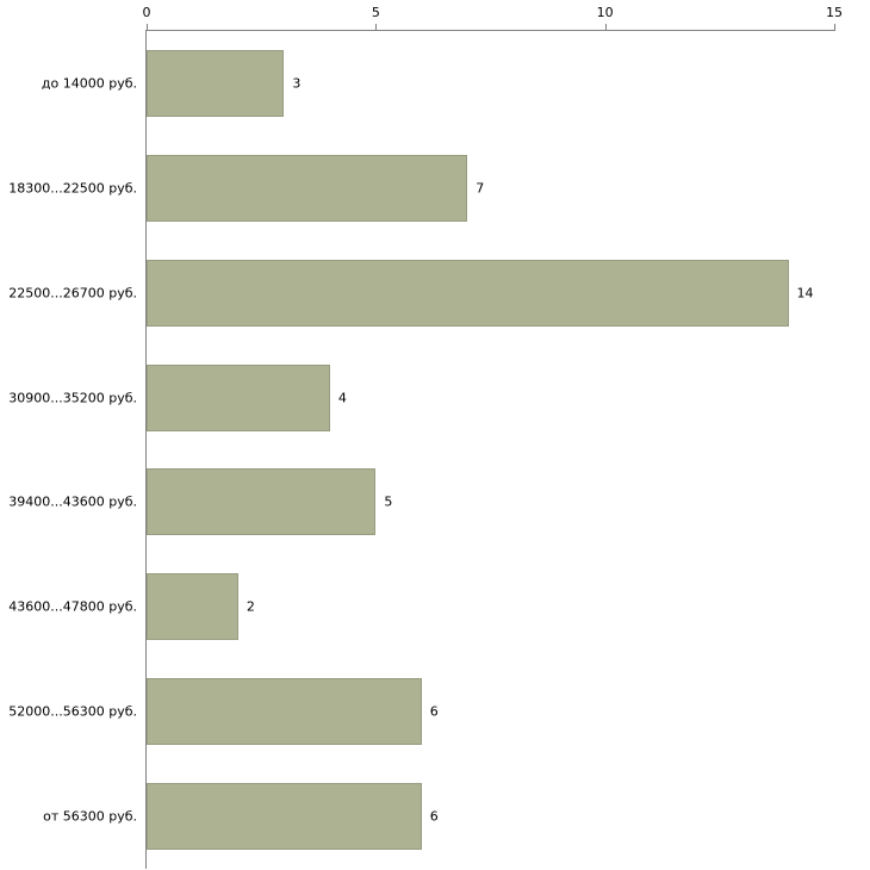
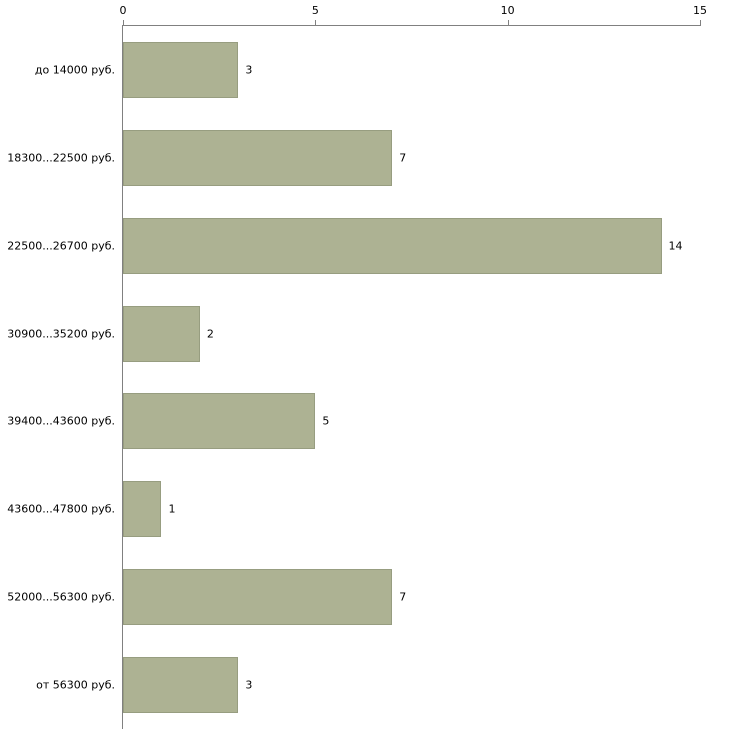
30900...35200 руб.: 4 -> 2
43600...47800 руб.: 2 -> 1
52000...56300 руб.: 6 -> 7
от 56300 руб.: 6 -> 3
